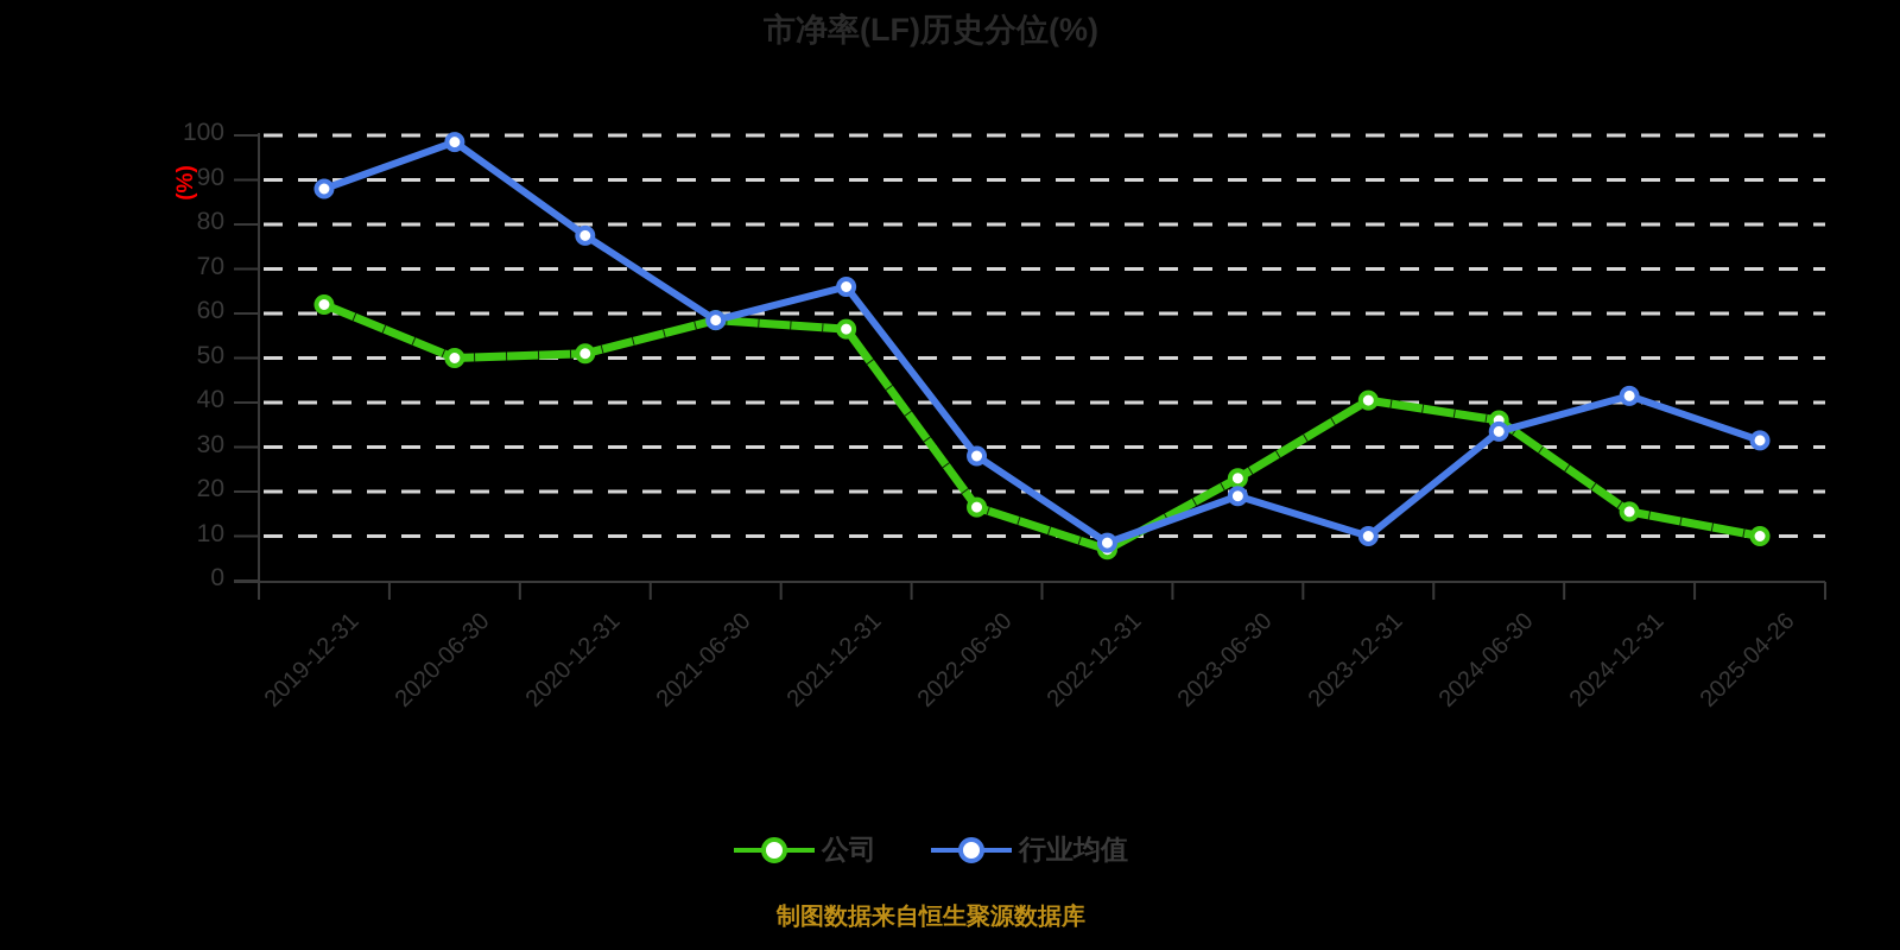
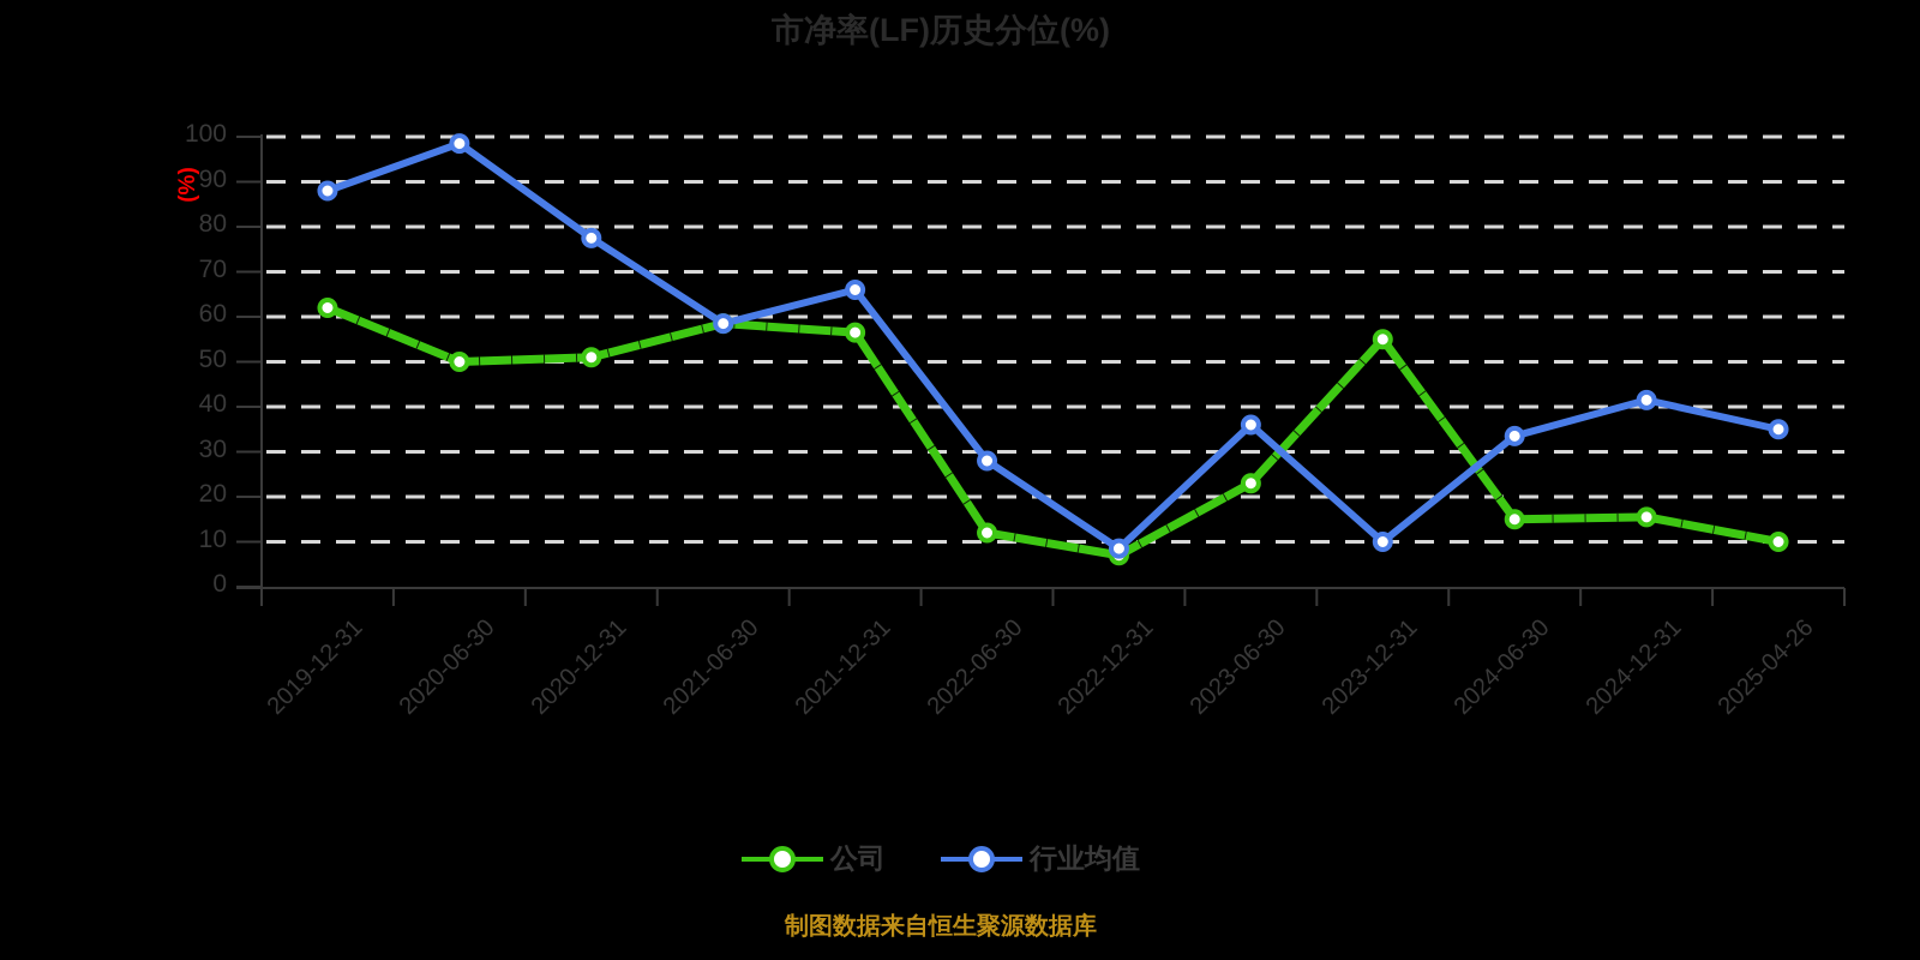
公司/2022-06-30: 16 -> 12
行业均值/2023-06-30: 19 -> 36
公司/2023-12-31: 40 -> 55
公司/2024-06-30: 36 -> 15
行业均值/2025-04-26: 32 -> 35
